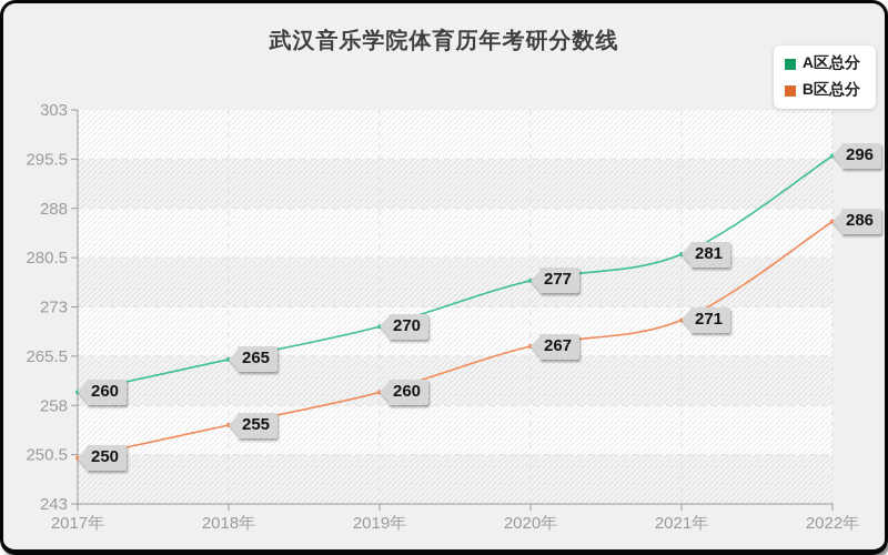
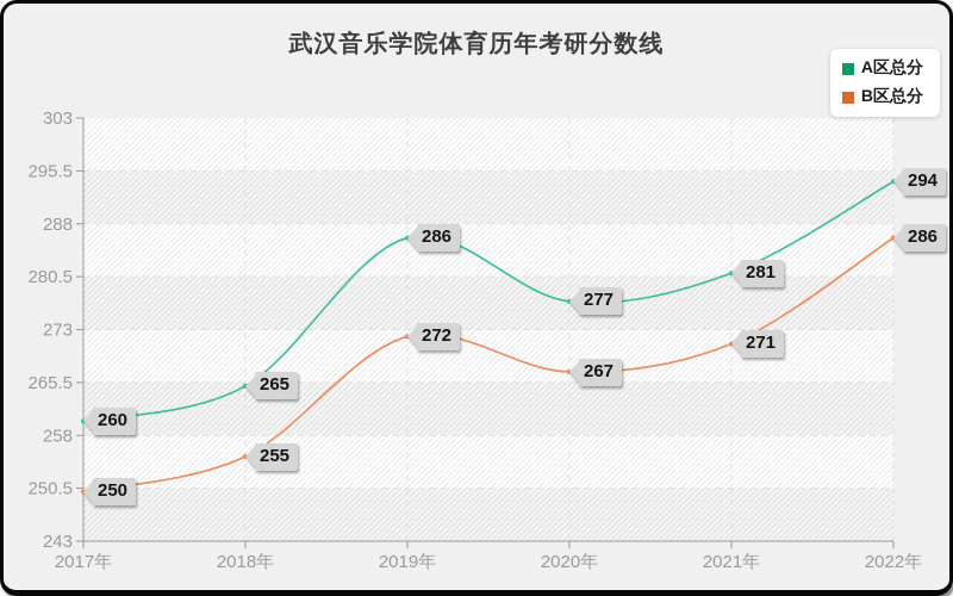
A区总分/2019年: 270 -> 286
B区总分/2019年: 260 -> 272
A区总分/2022年: 296 -> 294
